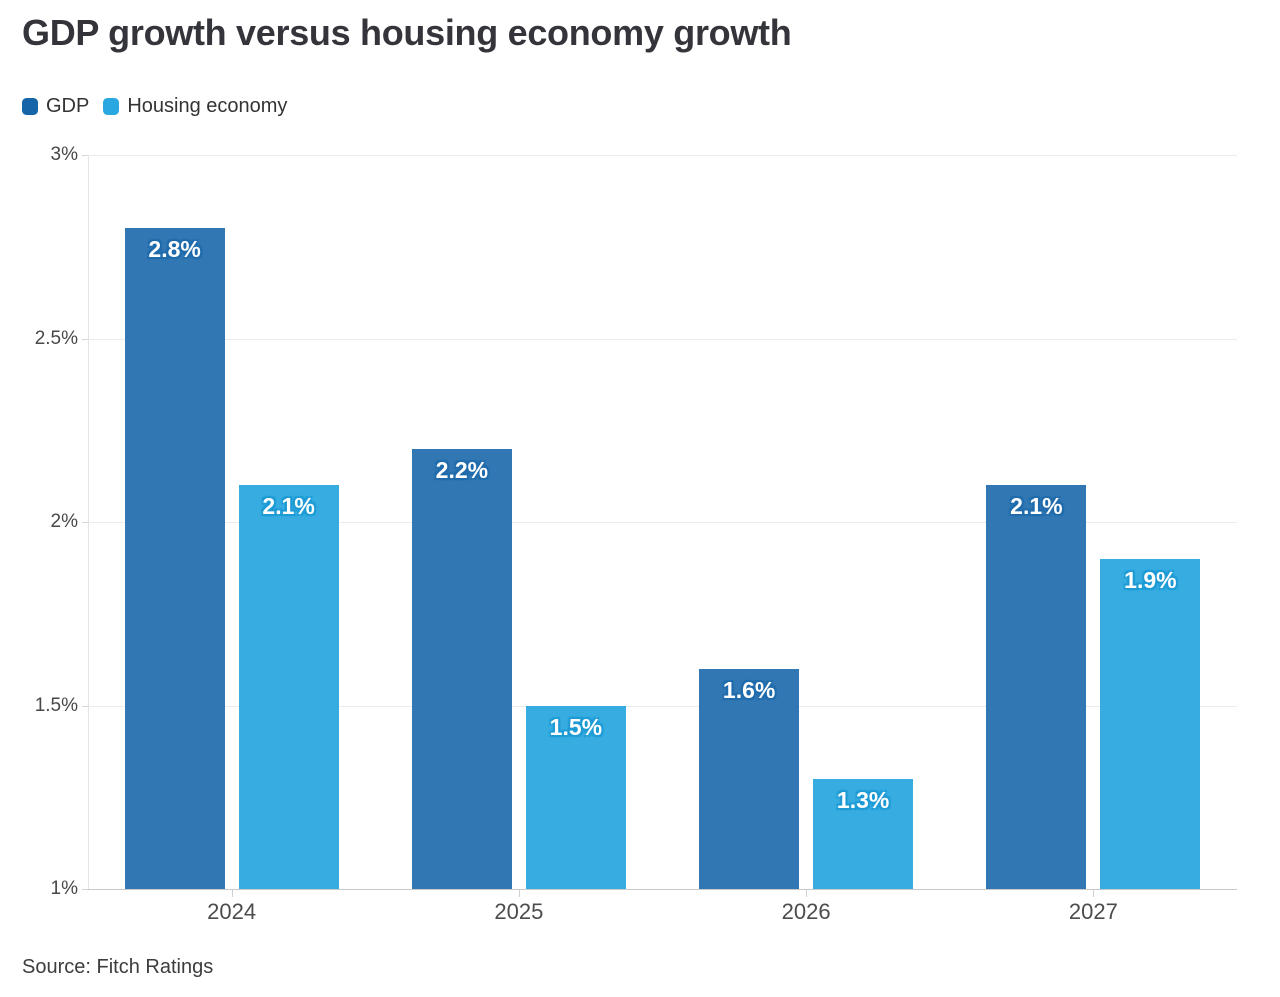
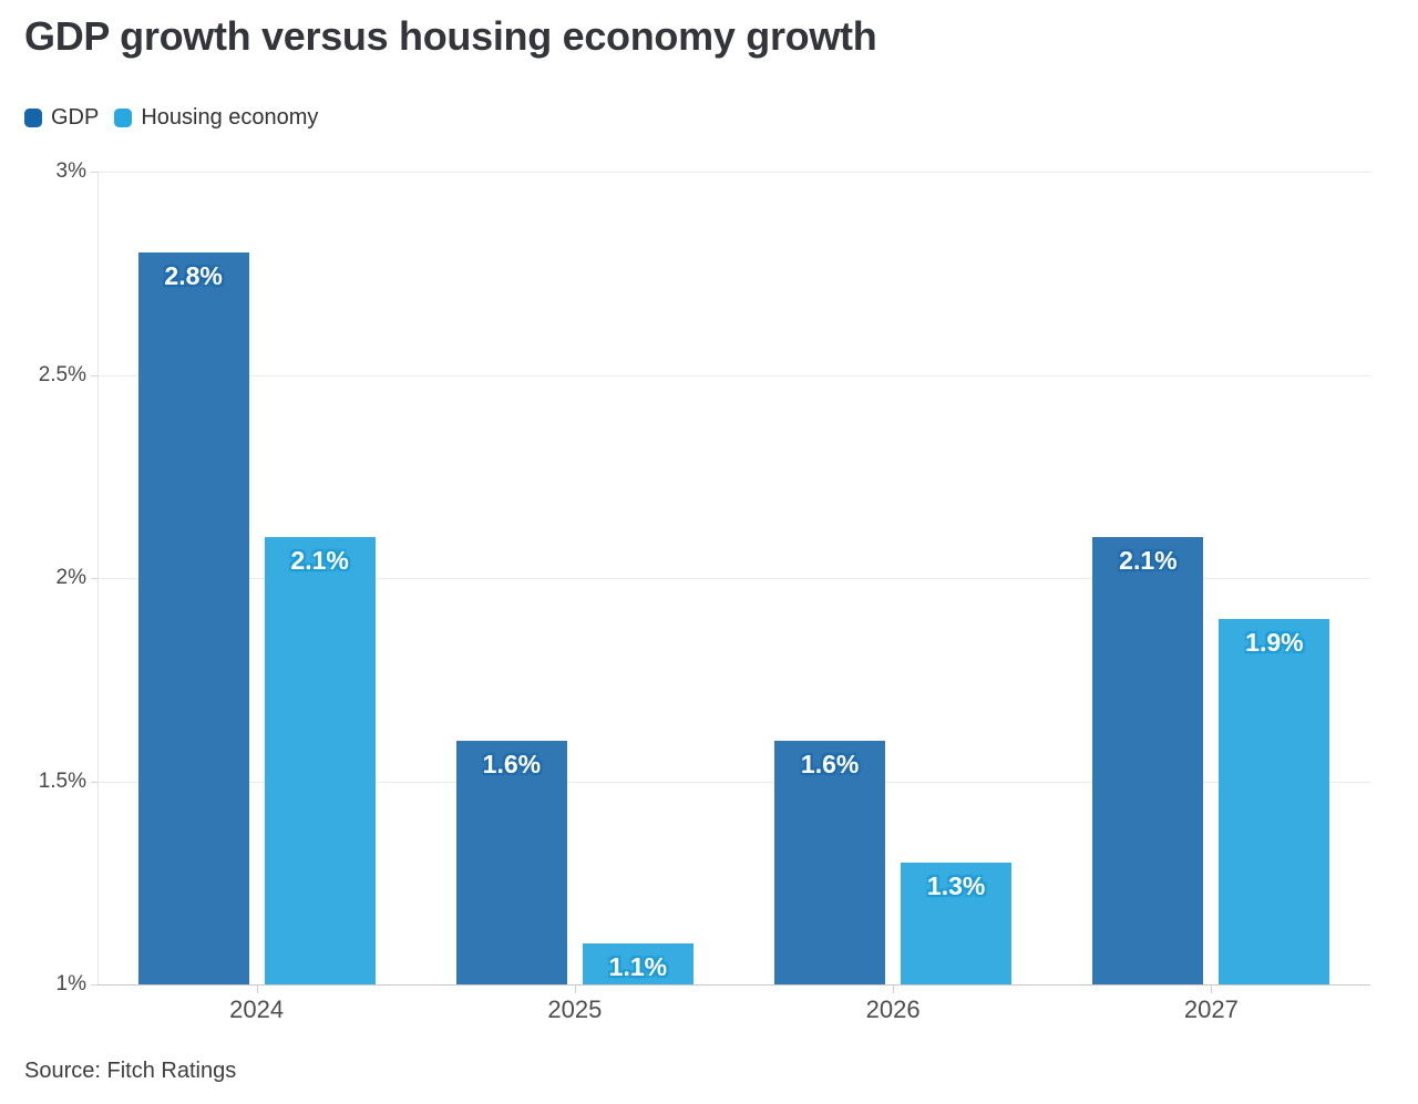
GDP/2025: 2.2% -> 1.6%
Housing economy/2025: 1.5% -> 1.1%
